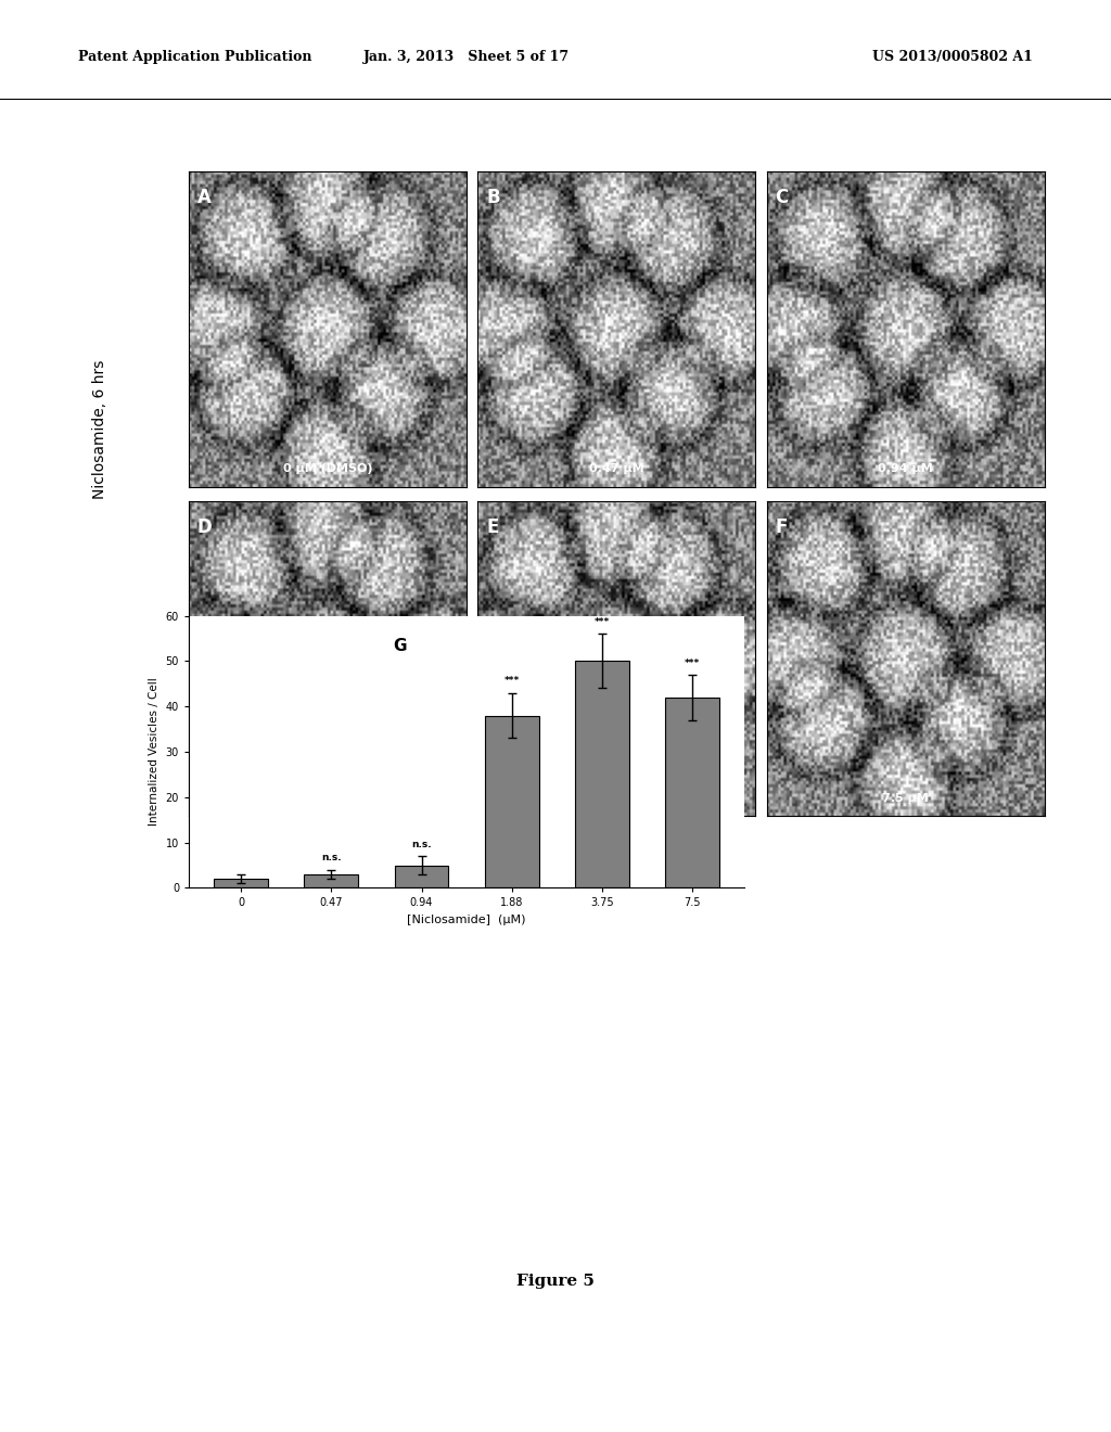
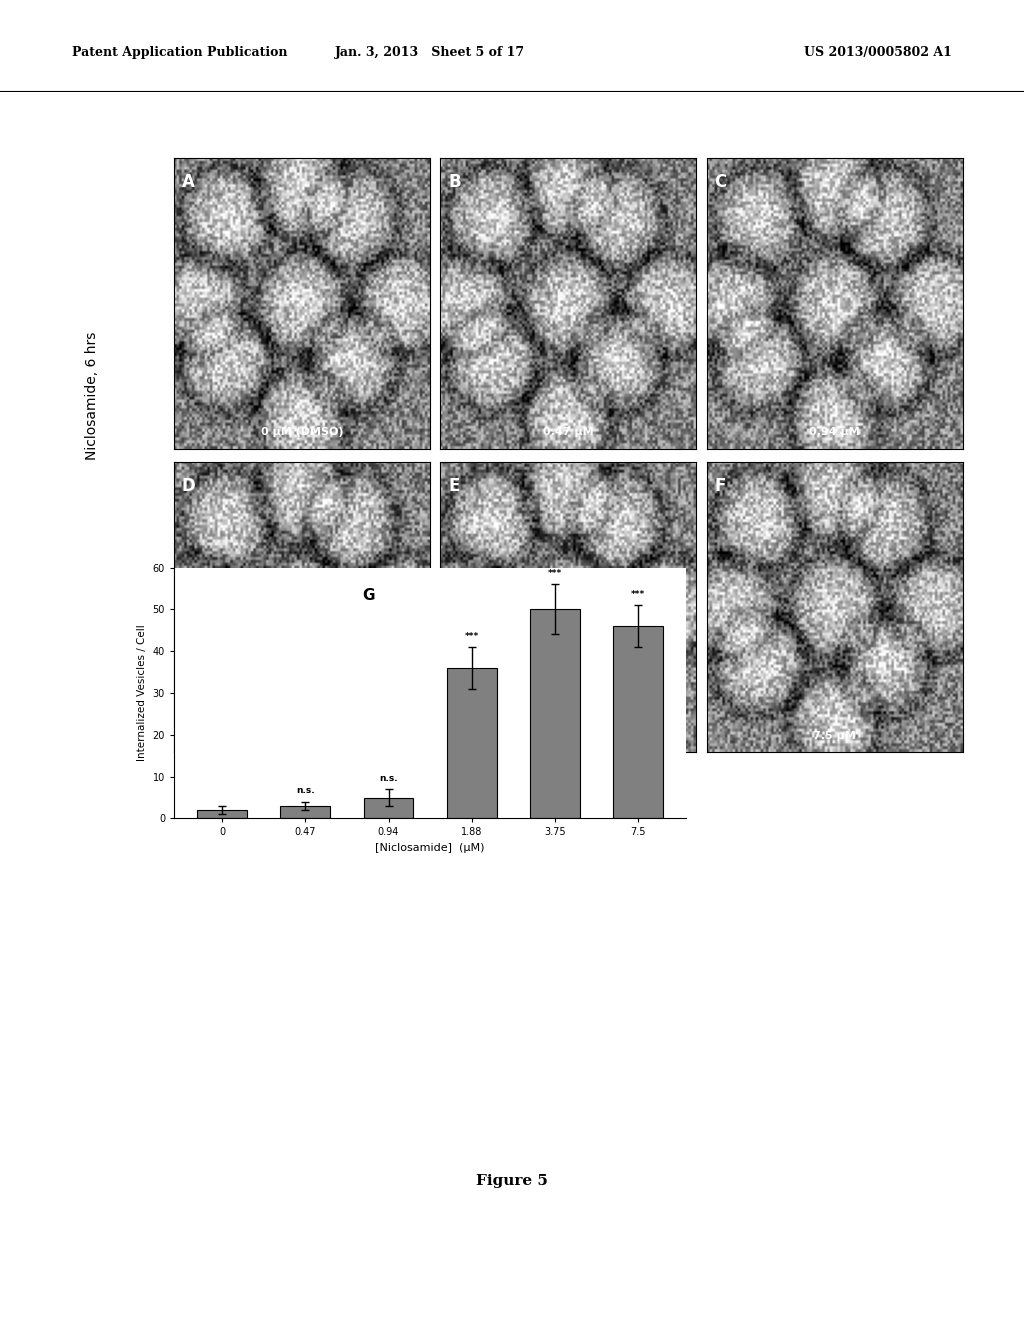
1.88: 38 -> 36
7.5: 42 -> 46
